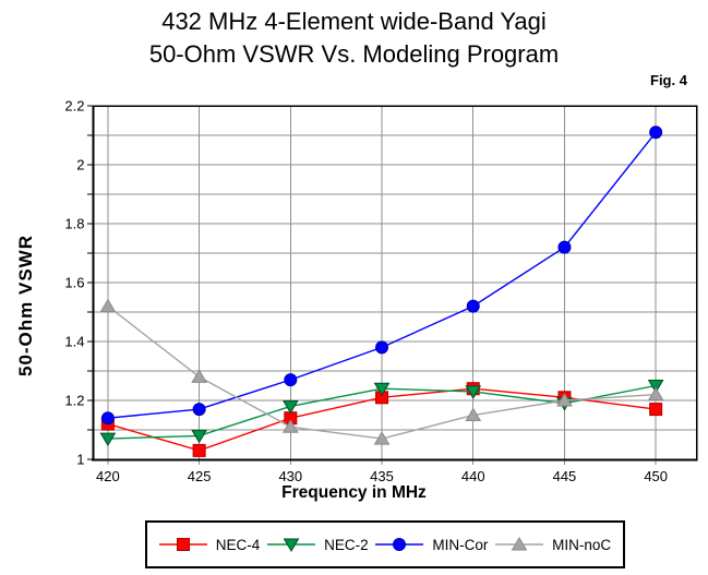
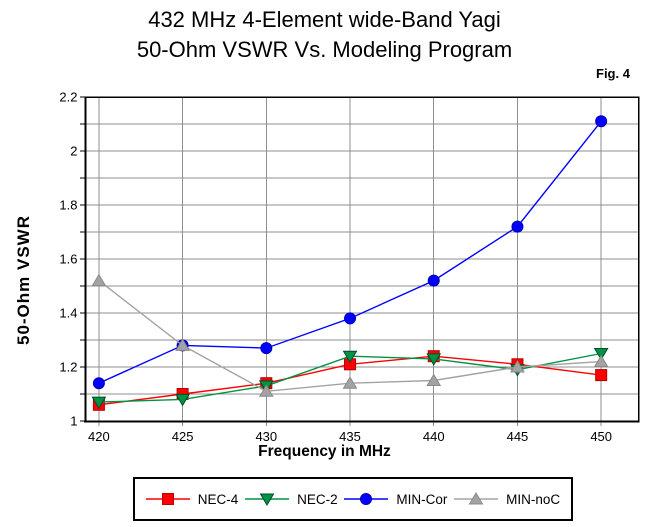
NEC-4/420: 1.12 -> 1.06
NEC-4/425: 1.03 -> 1.10
MIN-Cor/425: 1.17 -> 1.28
NEC-2/430: 1.18 -> 1.13
MIN-noC/435: 1.07 -> 1.14
